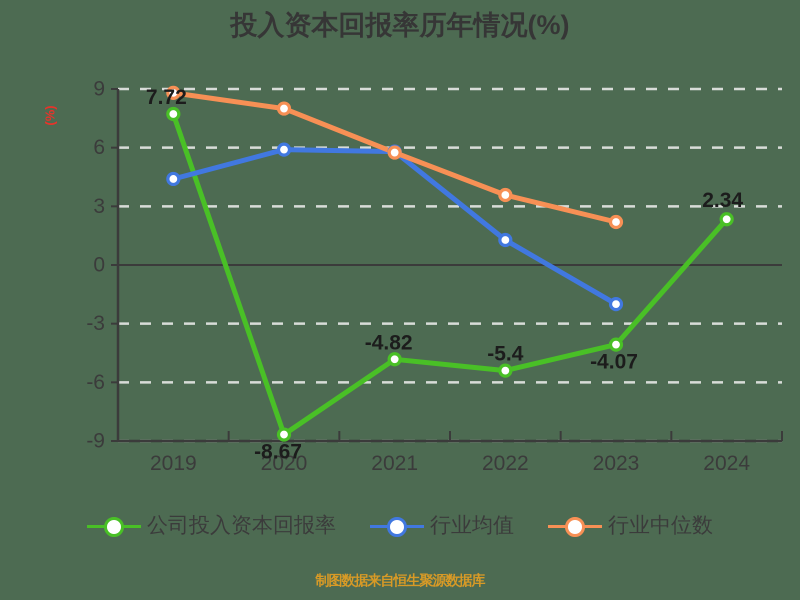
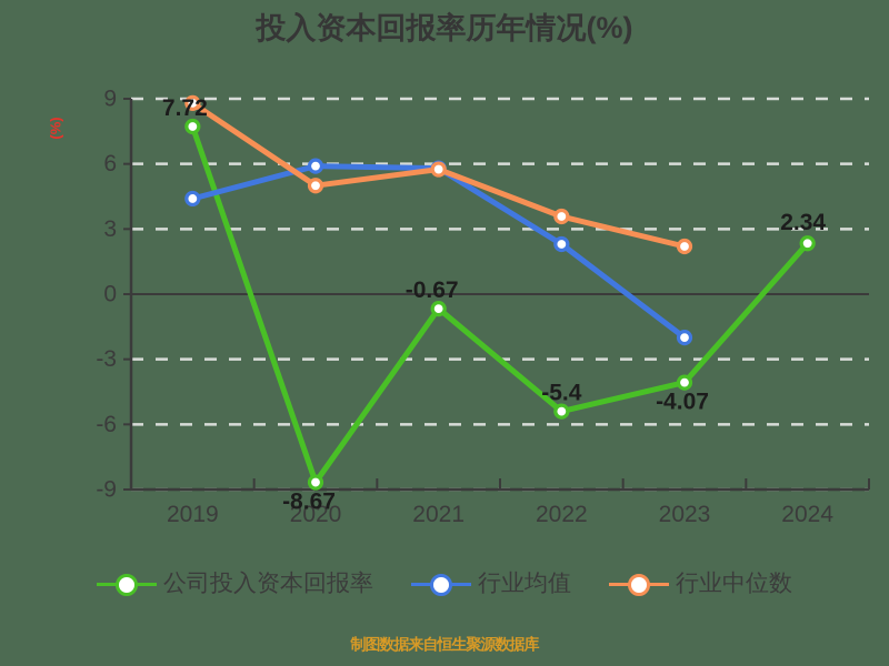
行业中位数/2020: 8.0 -> 5.0
公司投入资本回报率/2021: -4.82 -> -0.67
行业均值/2022: 1.3 -> 2.3
